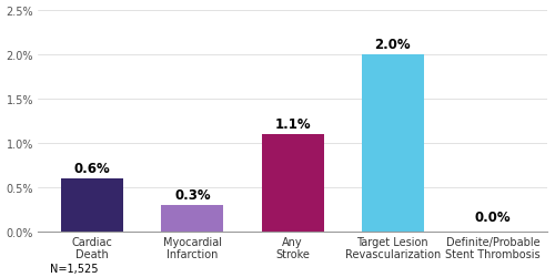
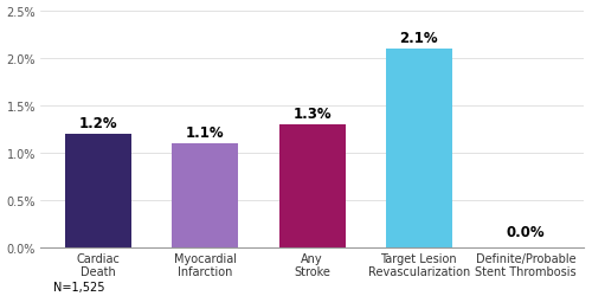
Cardiac Death: 0.6% -> 1.2%
Myocardial Infarction: 0.3% -> 1.1%
Any Stroke: 1.1% -> 1.3%
Target Lesion Revascularization: 2.0% -> 2.1%
